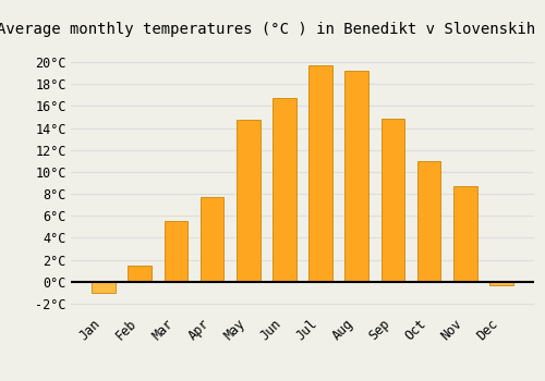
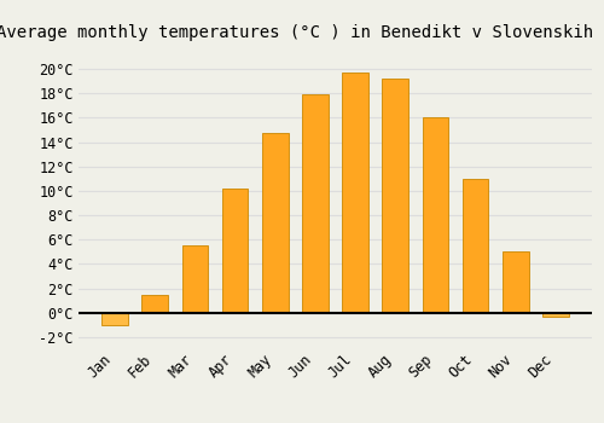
Apr: 7.7°C -> 10.2°C
Jun: 16.7°C -> 17.9°C
Sep: 14.9°C -> 16.0°C
Nov: 8.7°C -> 5.0°C
